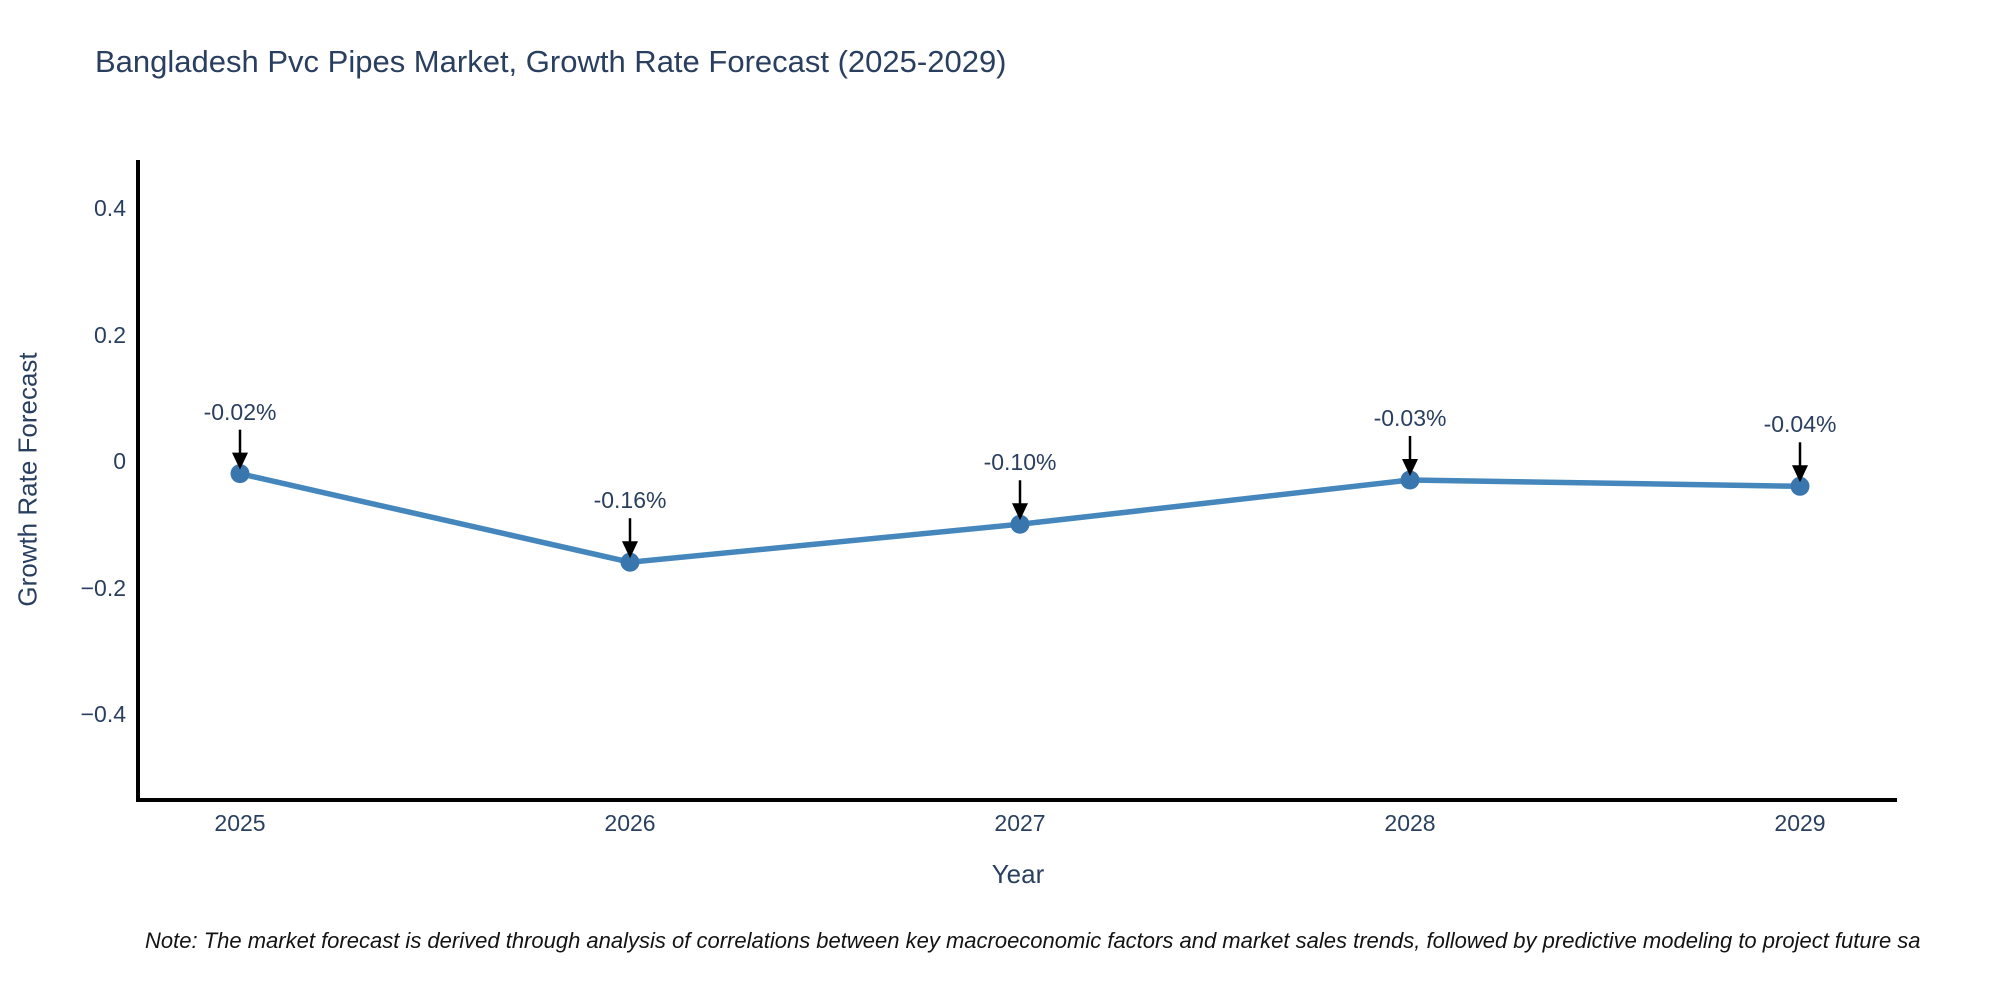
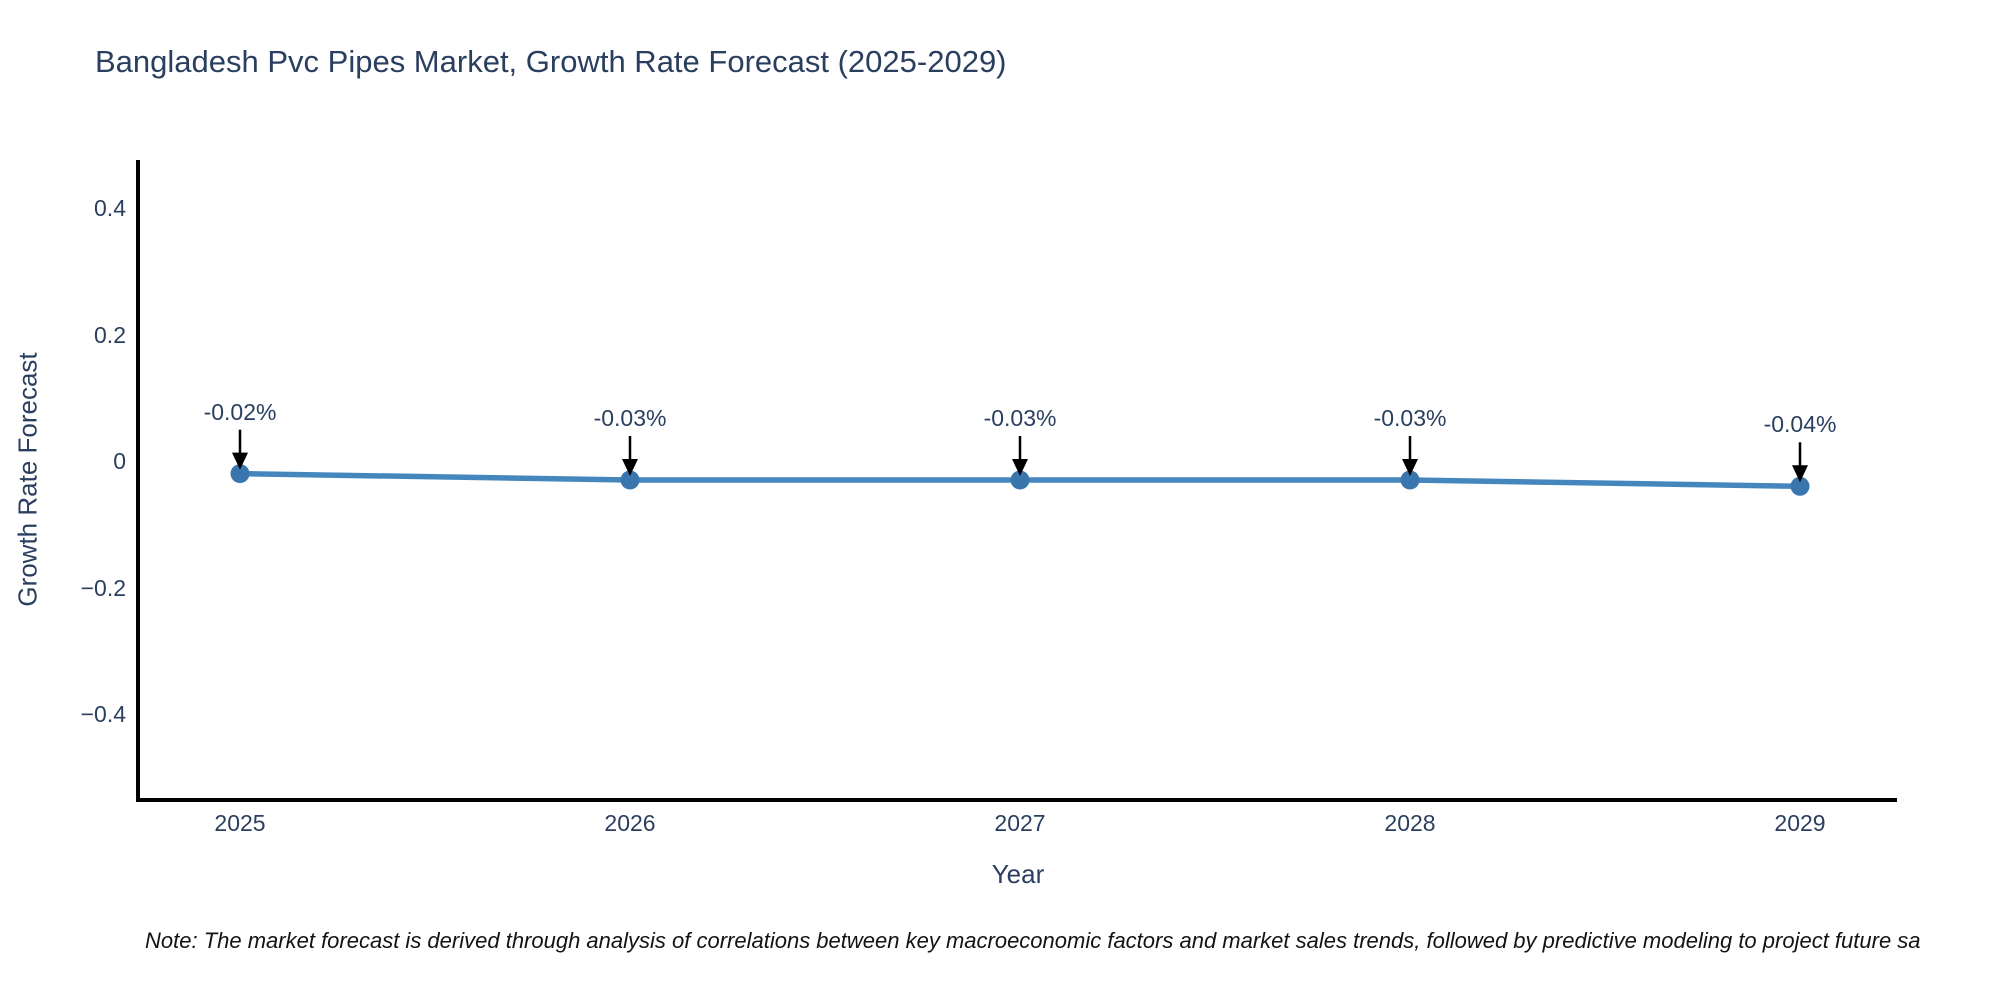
2026: -0.16% -> -0.03%
2027: -0.10% -> -0.03%
